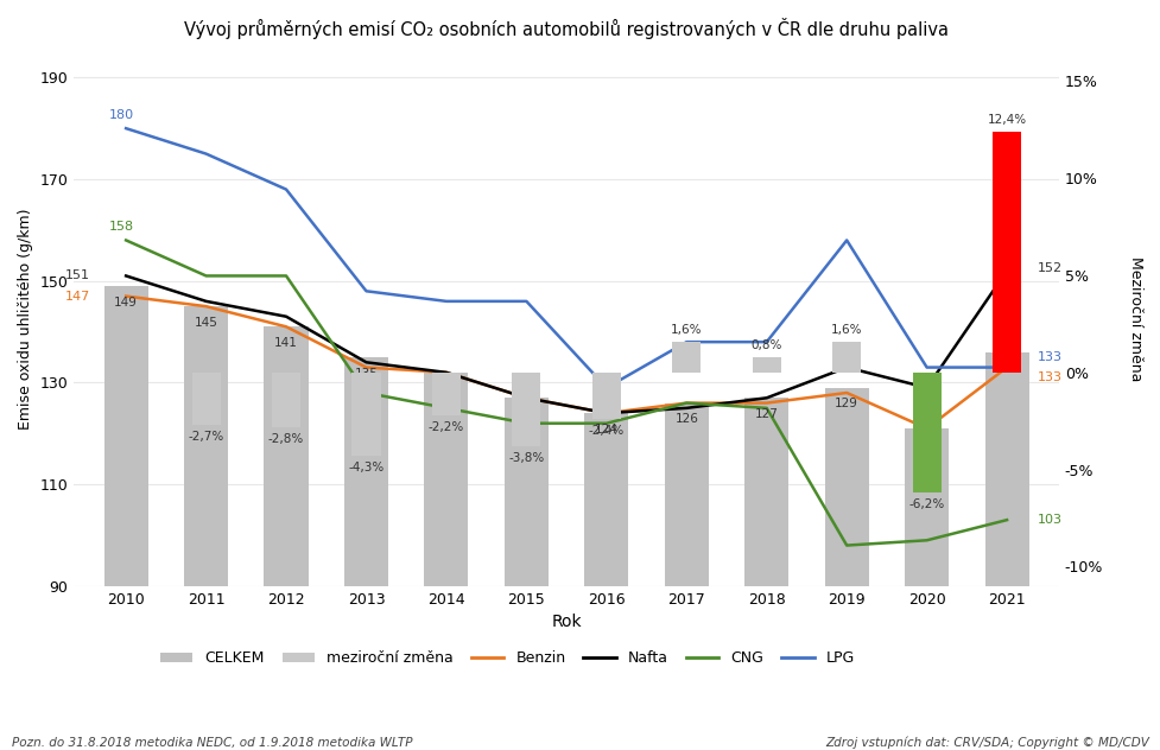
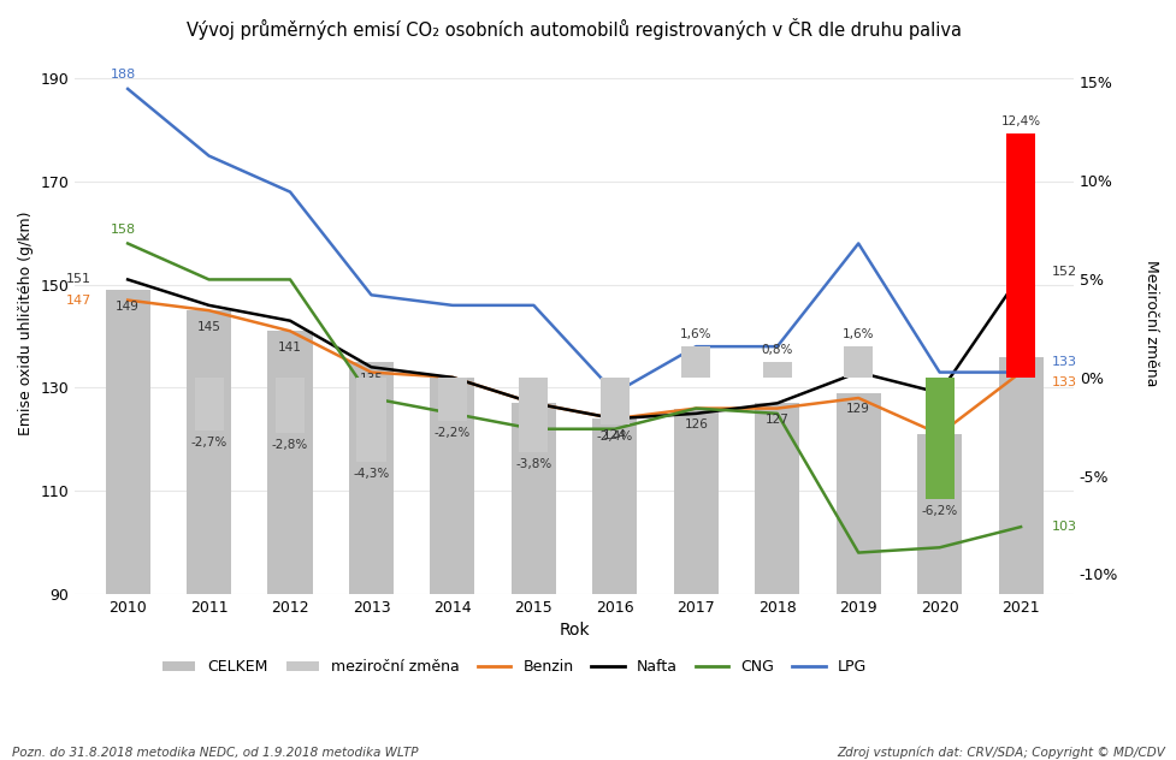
LPG/2010: 180 -> 188
